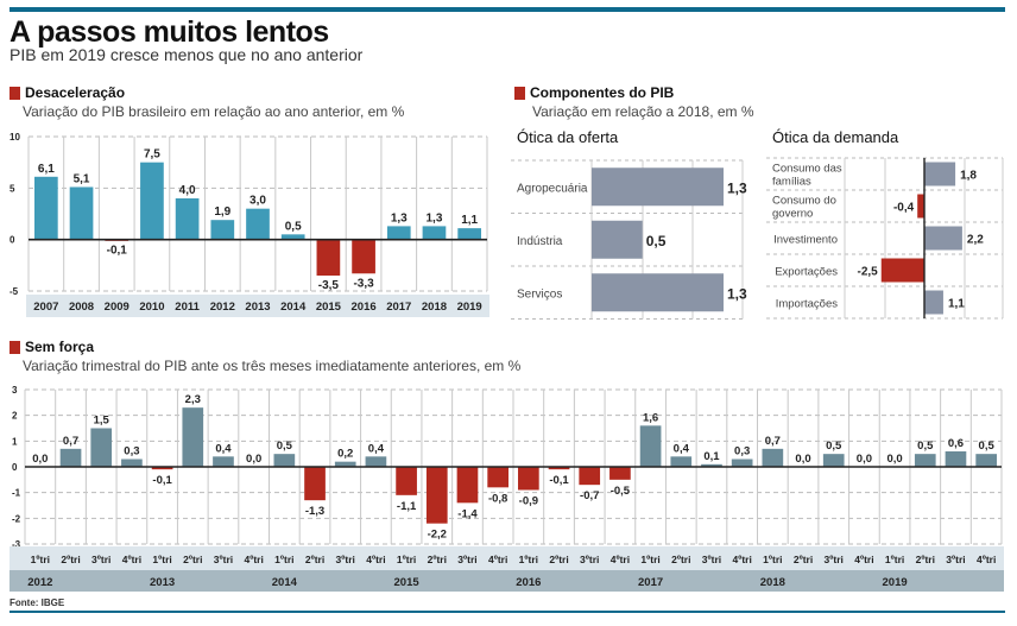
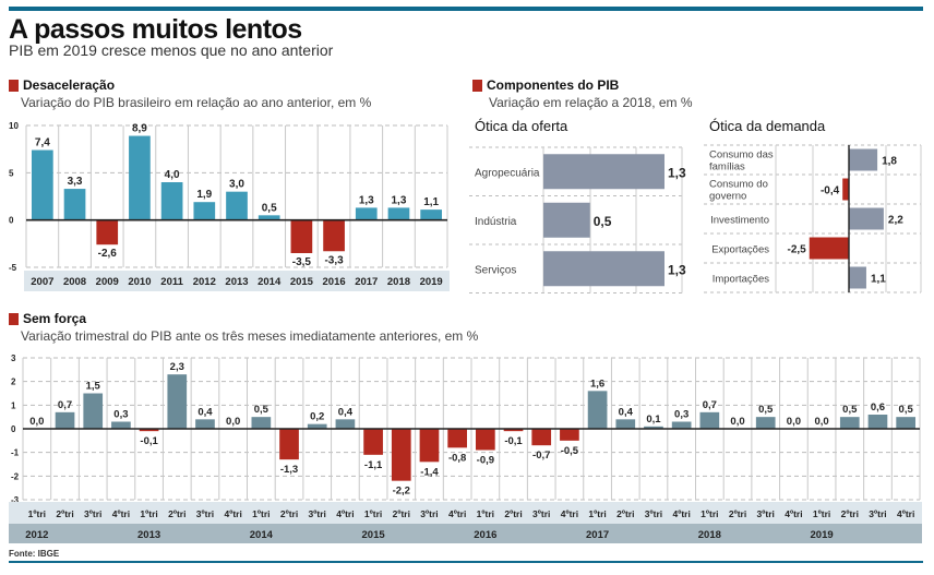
Desaceleração/2007: 6,1 -> 7,4
Desaceleração/2008: 5,1 -> 3,3
Desaceleração/2009: -0,1 -> -2,6
Desaceleração/2010: 7,5 -> 8,9
